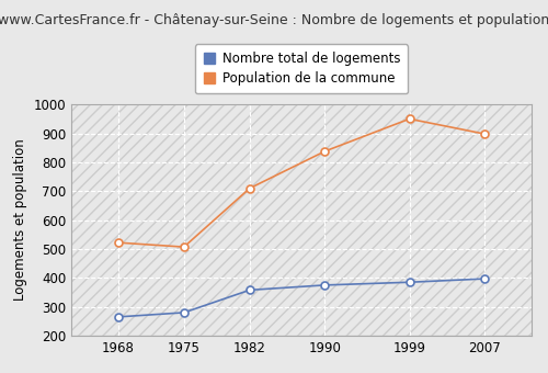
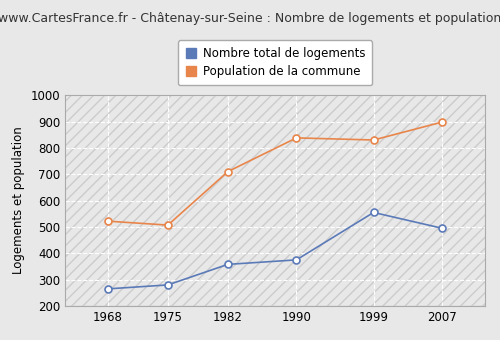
Nombre total de logements/1999: 385 -> 555
Population de la commune/1999: 950 -> 830
Nombre total de logements/2007: 397 -> 495
